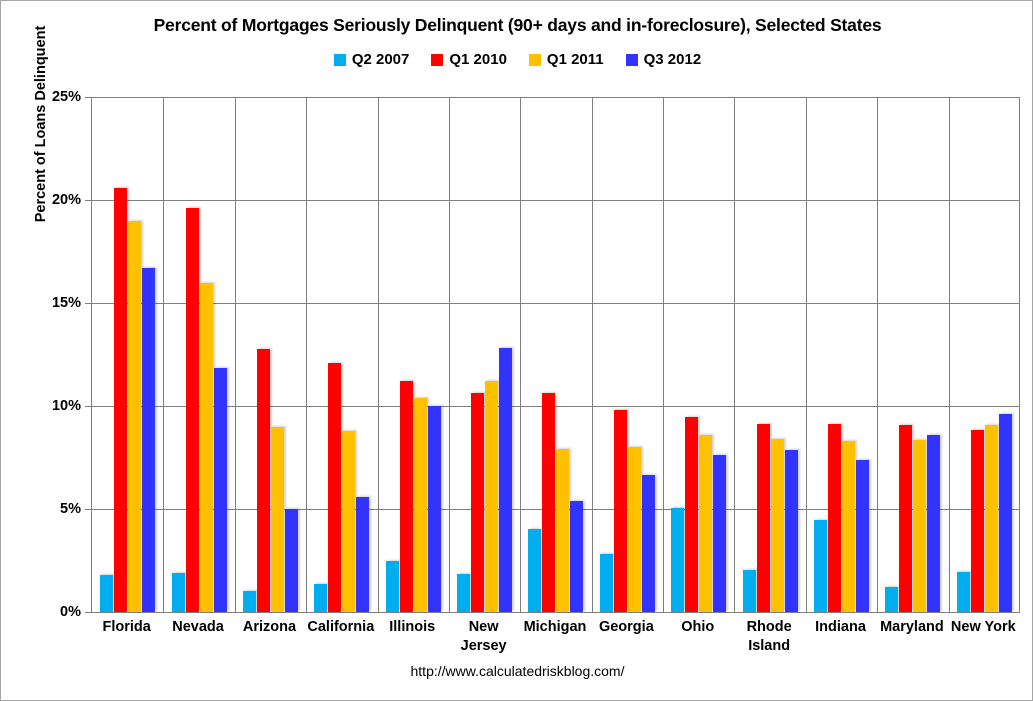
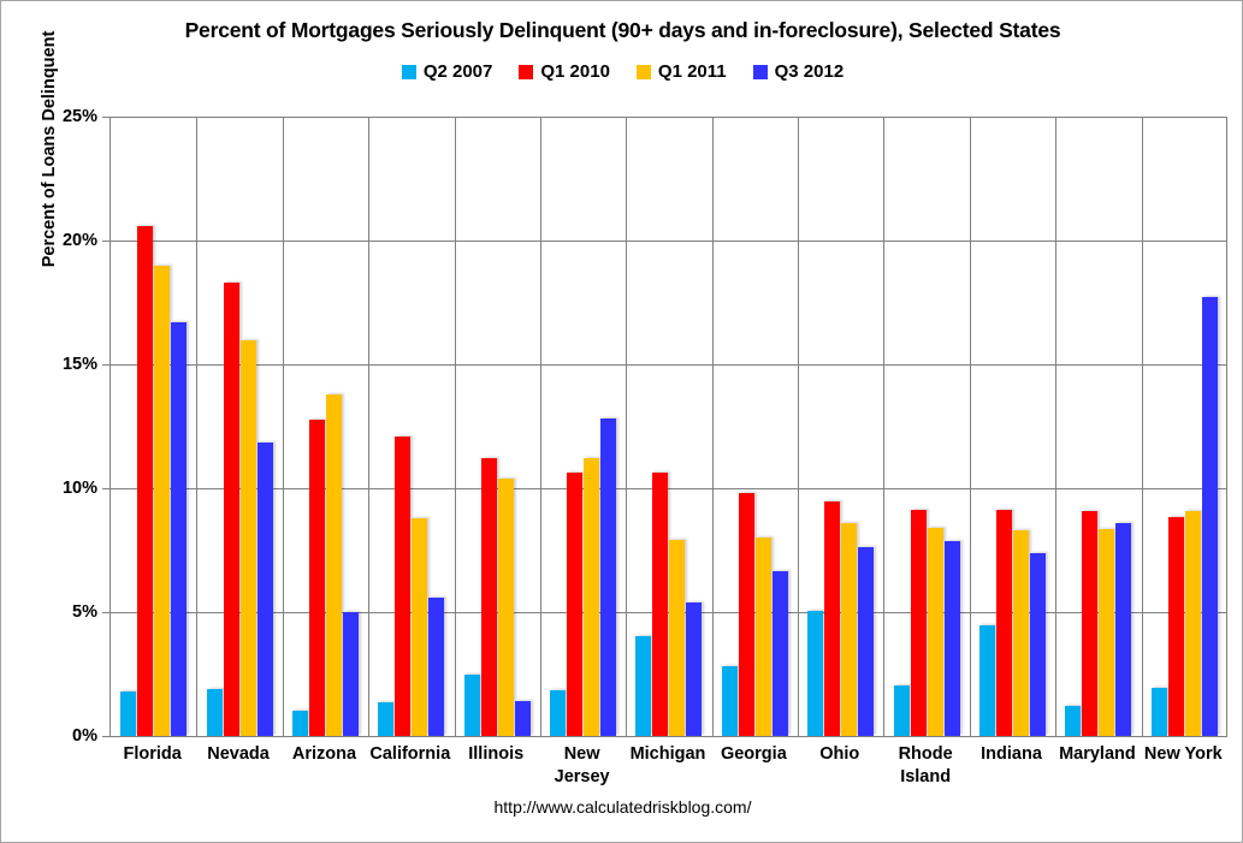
Q1 2010/Nevada: 19.6% -> 18.3%
Q1 2011/Arizona: 9.0% -> 13.8%
Q3 2012/Illinois: 10.0% -> 1.4%
Q3 2012/New York: 9.6% -> 17.7%
